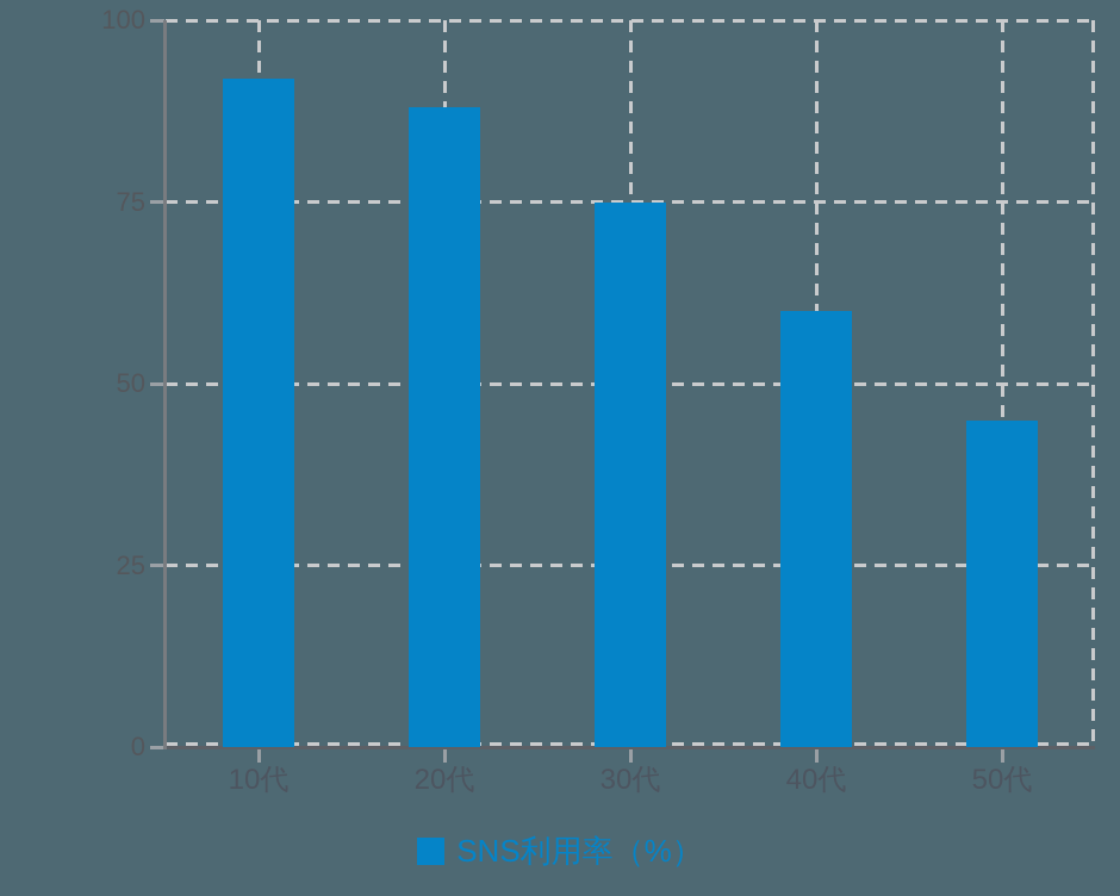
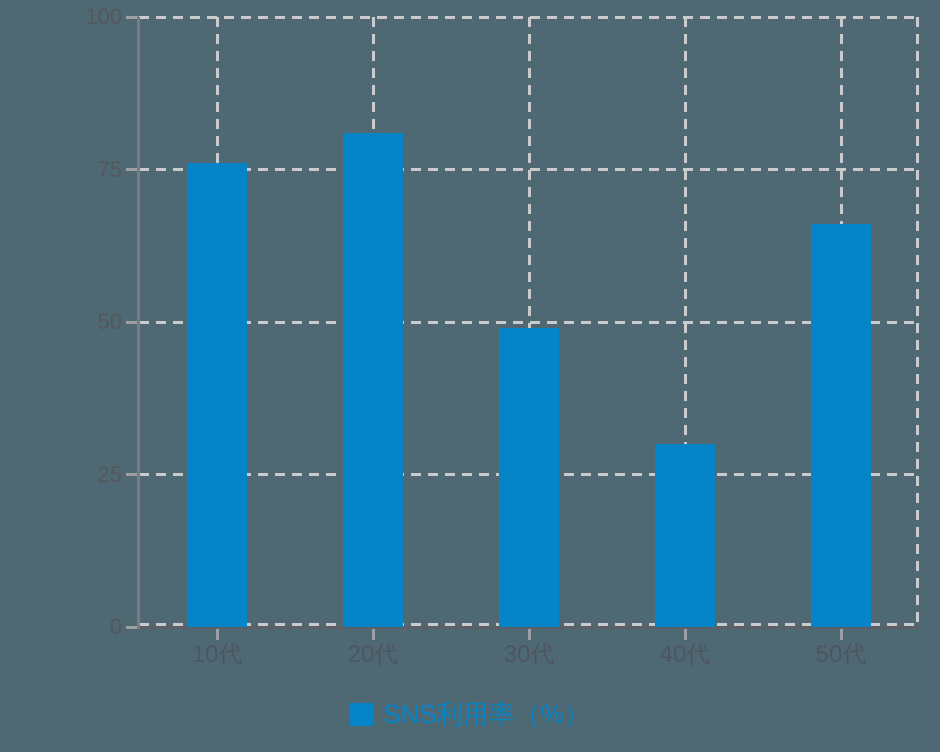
10代: 92 -> 76
20代: 88 -> 81
30代: 75 -> 49
40代: 60 -> 30
50代: 45 -> 66
